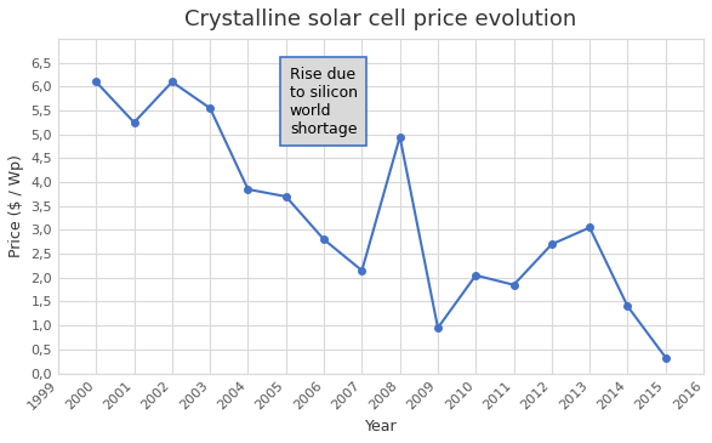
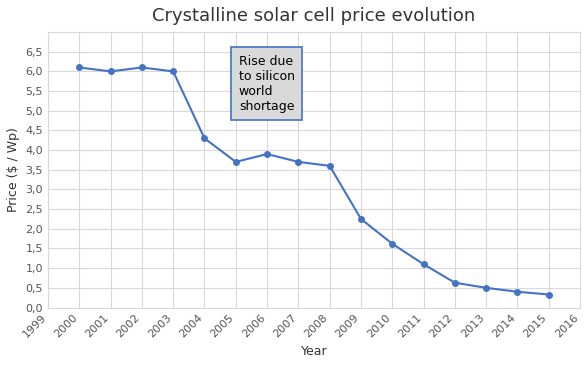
2001: 5,25 -> 6,00
2003: 5,55 -> 6,00
2004: 3,85 -> 4,30
2006: 2,80 -> 3,90
2007: 2,15 -> 3,70
2008: 4,95 -> 3,60
2009: 0,95 -> 2,25
2010: 2,05 -> 1,62
2011: 1,85 -> 1,10
2012: 2,70 -> 0,63
2013: 3,05 -> 0,50
2014: 1,40 -> 0,40
